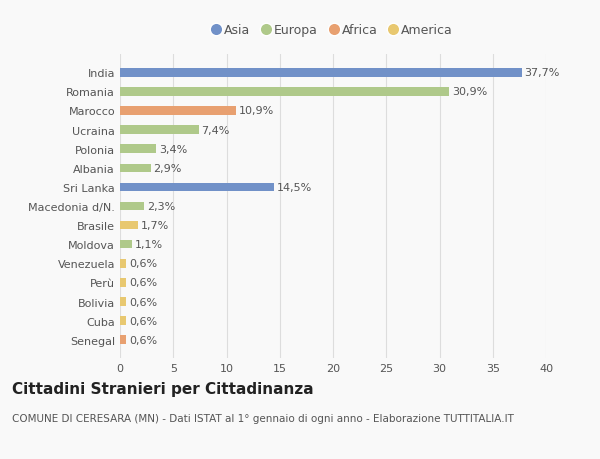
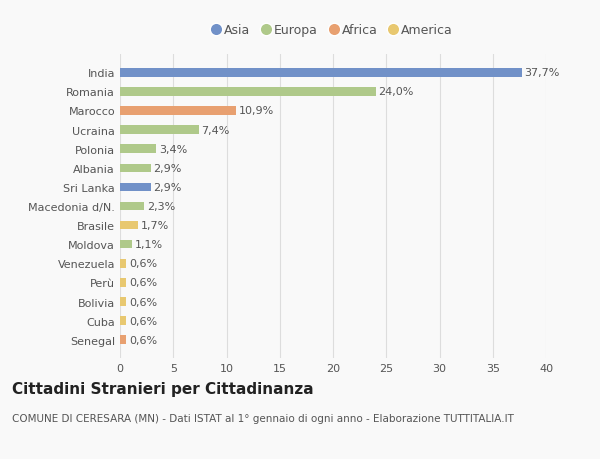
Romania: 30,9% -> 24,0%
Sri Lanka: 14,5% -> 2,9%
